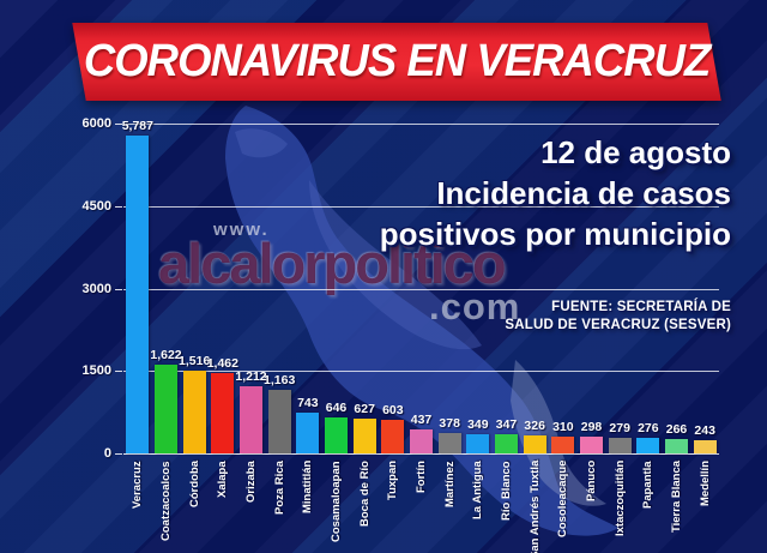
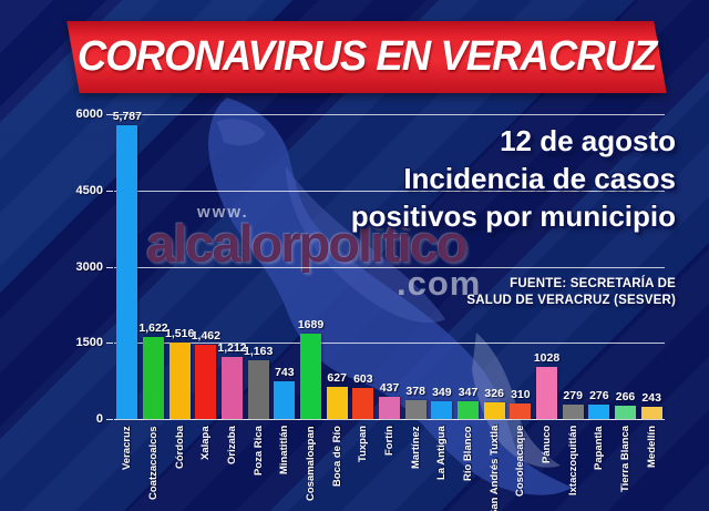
Cosamaloapan: 646 -> 1689
Pánuco: 298 -> 1028
